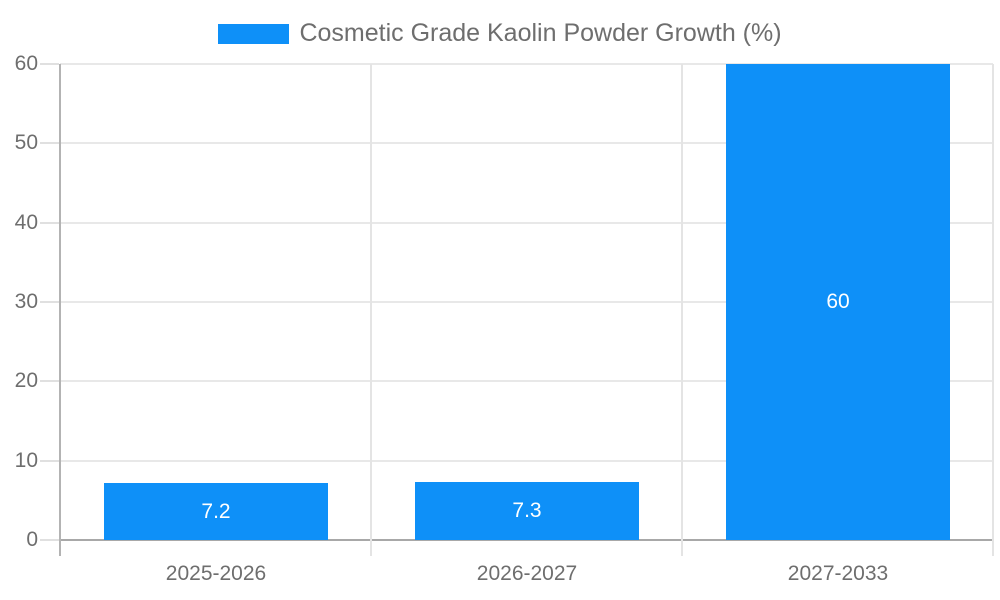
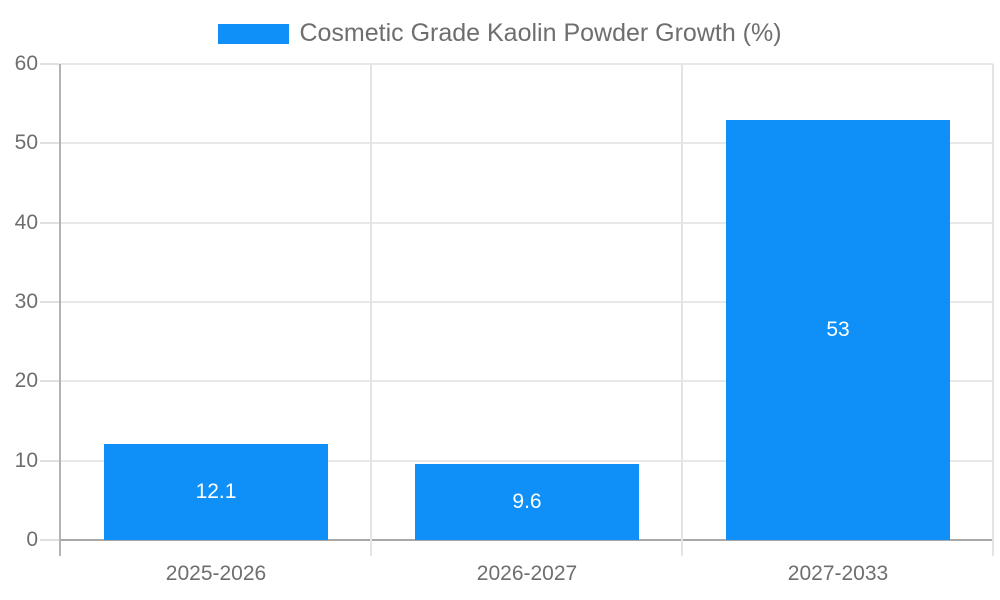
2025-2026: 7.2 -> 12.1
2026-2027: 7.3 -> 9.6
2027-2033: 60 -> 53
